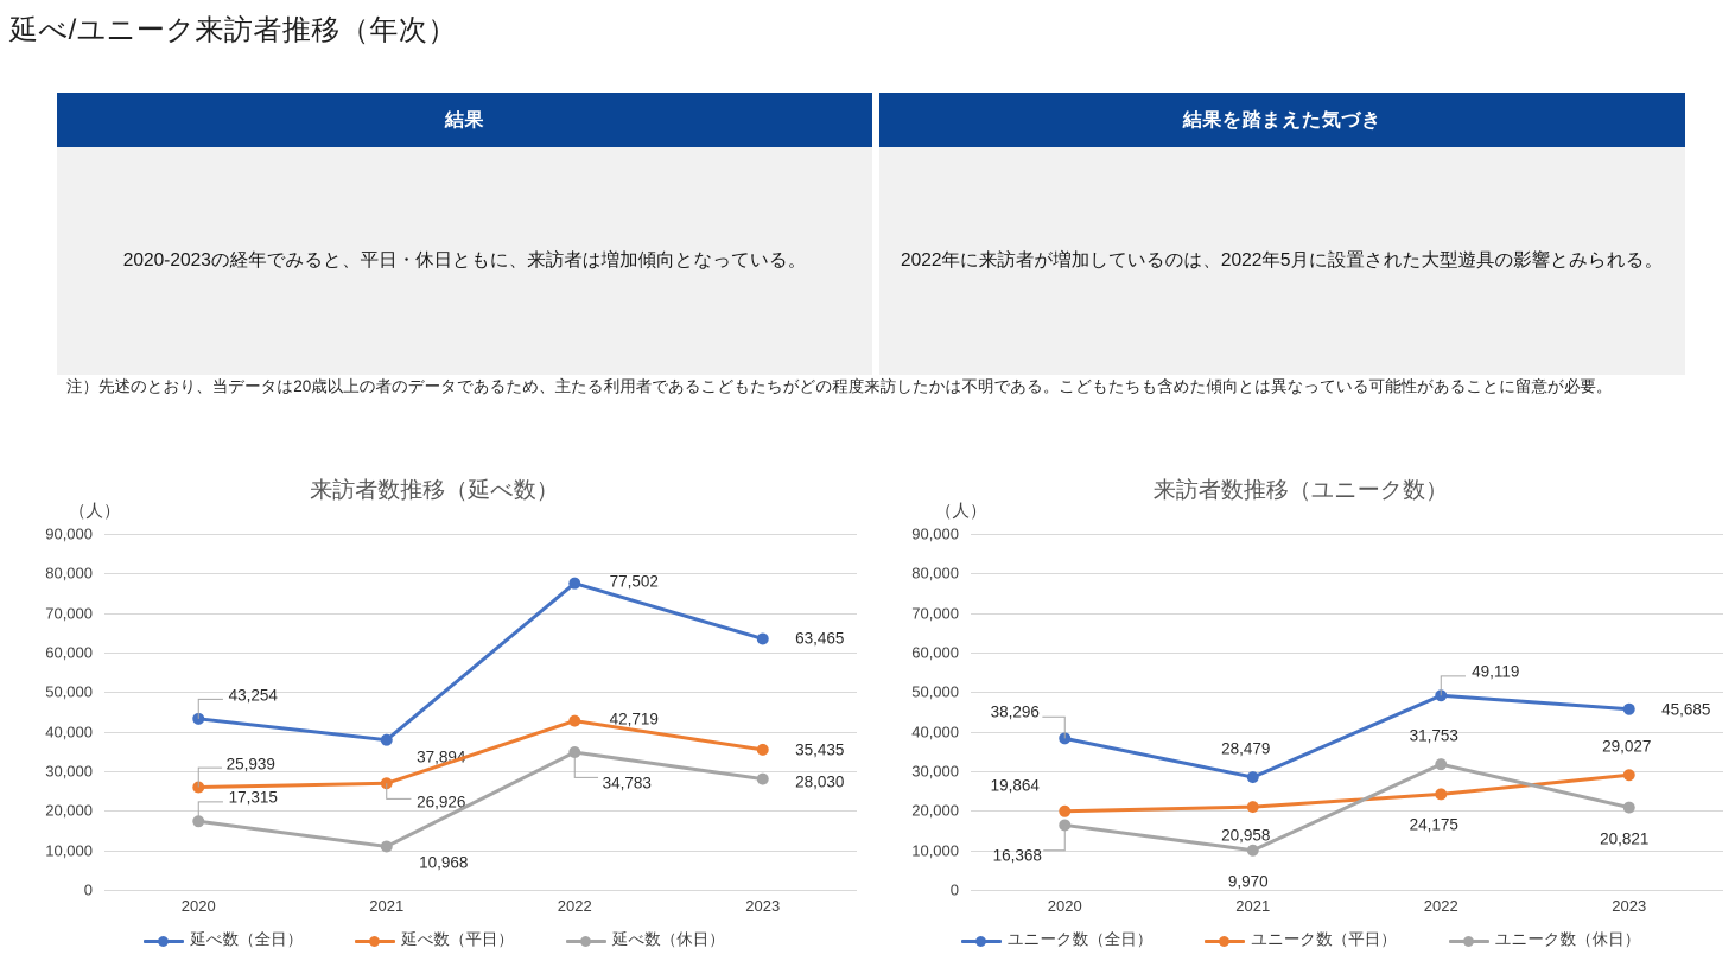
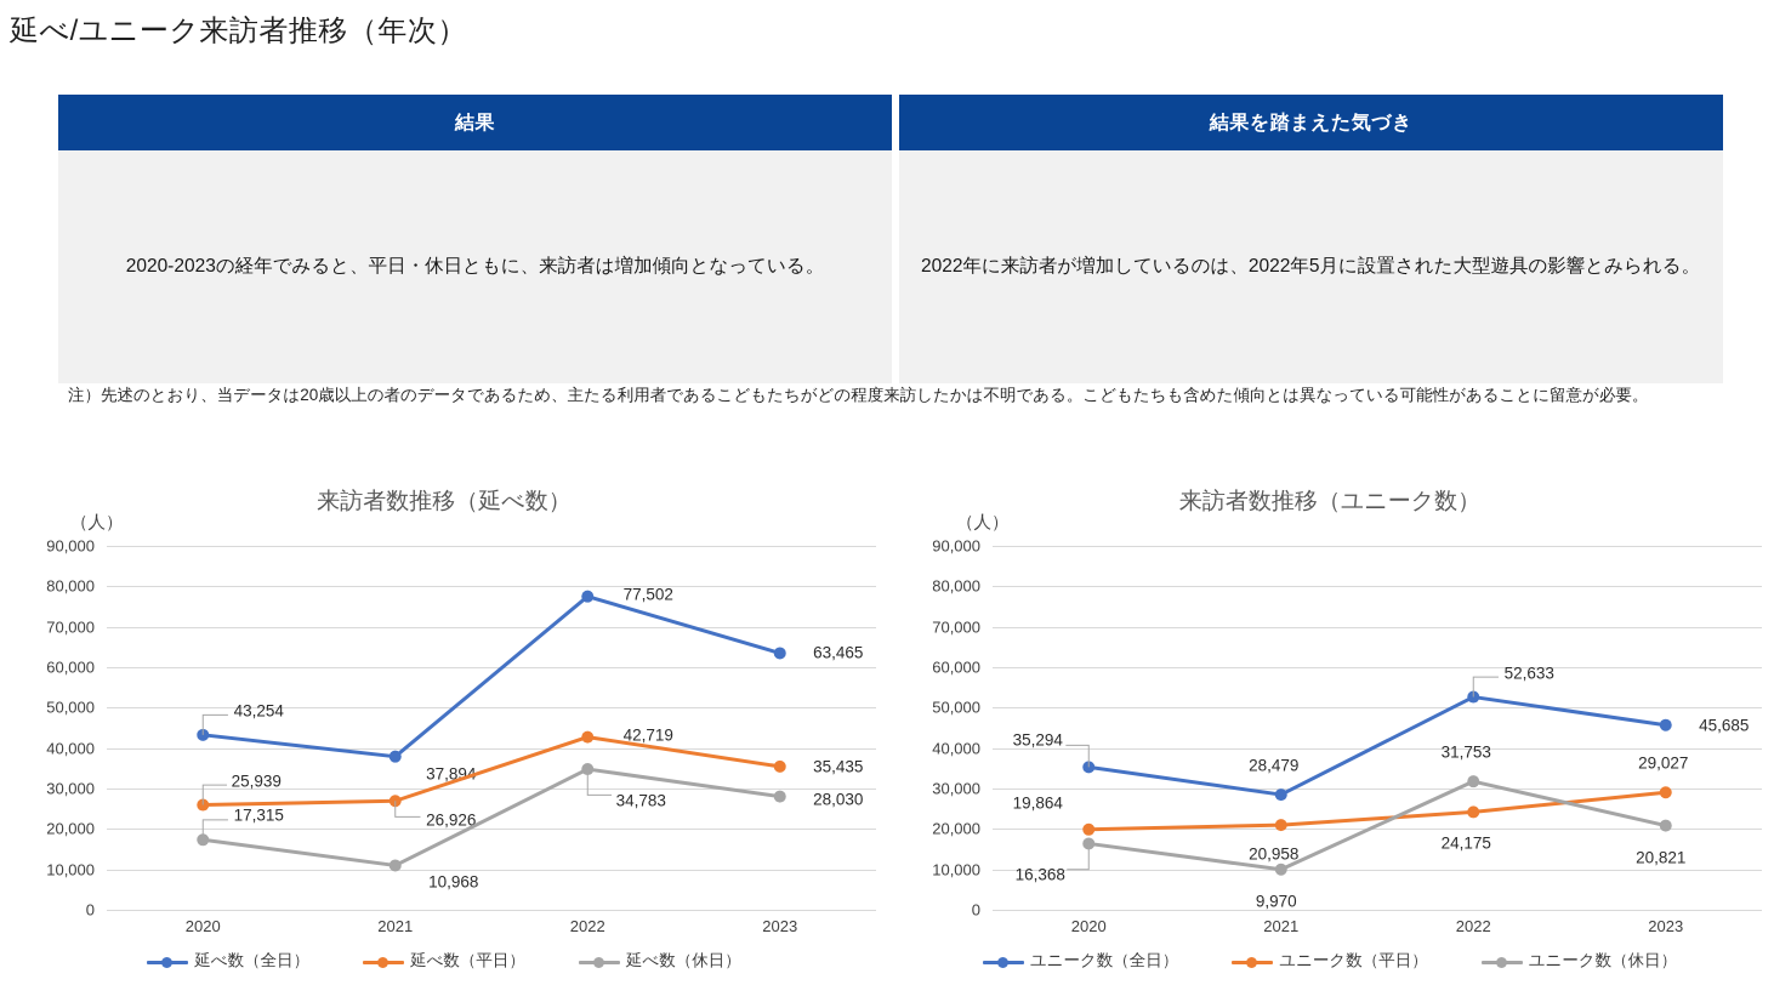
来訪者数推移（ユニーク数）/ユニーク数（全日）/2020: 38,296 -> 35,294
来訪者数推移（ユニーク数）/ユニーク数（全日）/2022: 49,119 -> 52,633
